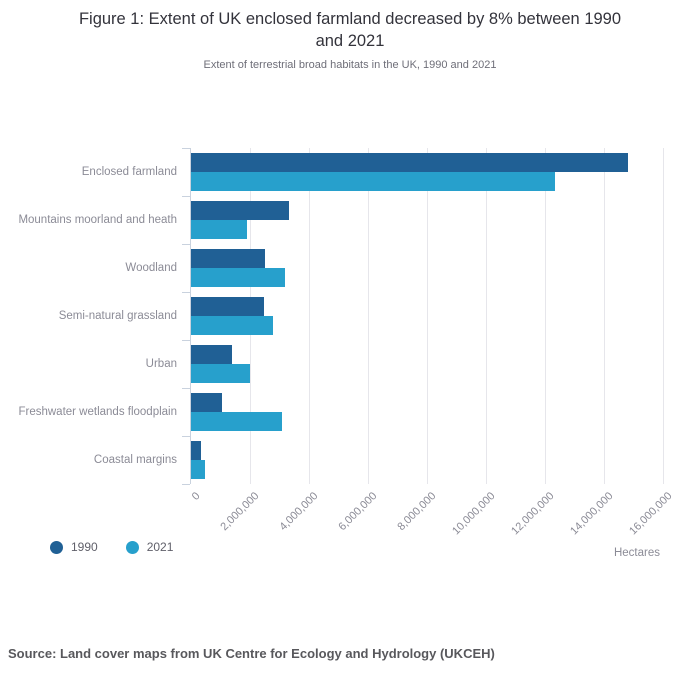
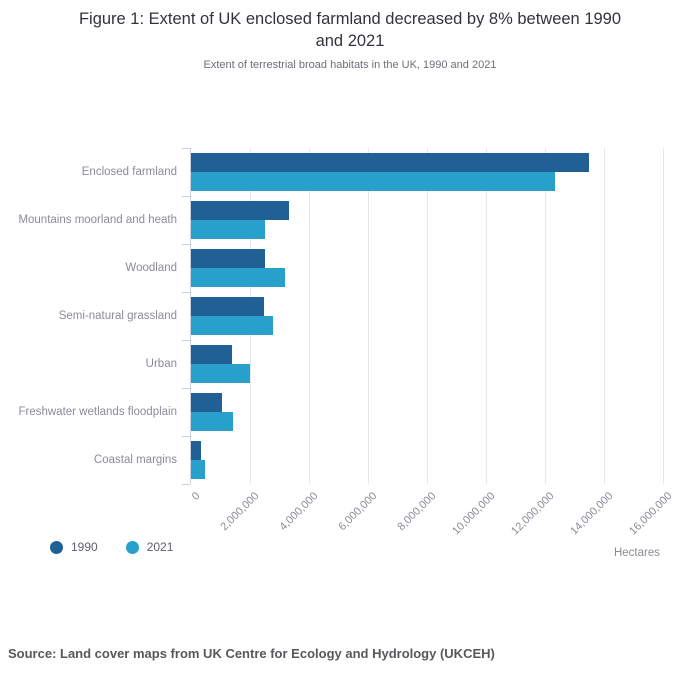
1990/Enclosed farmland: 14800000 -> 13500000
2021/Mountains moorland and heath: 1900000 -> 2500000
2021/Freshwater wetlands floodplain: 3100000 -> 1400000
